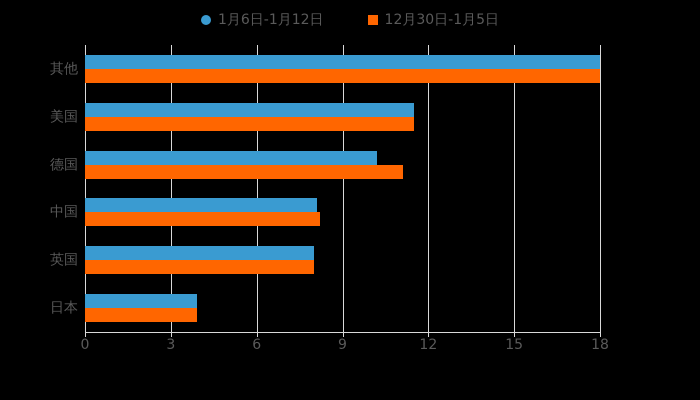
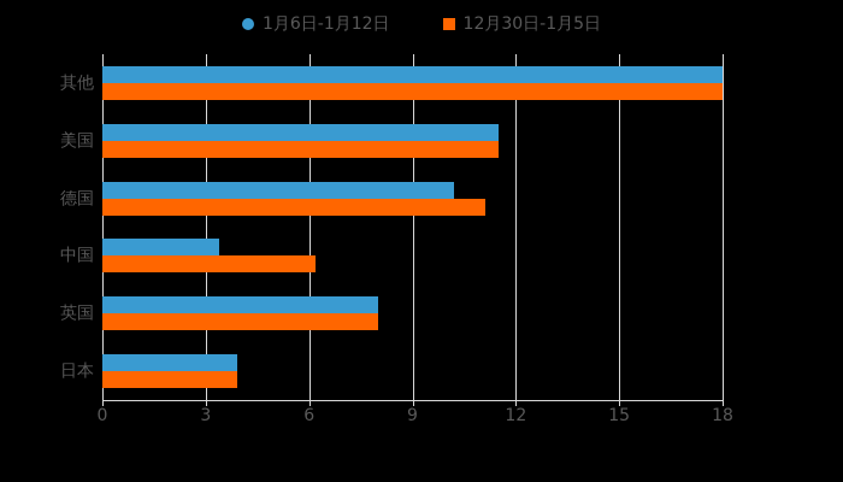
1月6日-1月12日/中国: 8.1 -> 3.4
12月30日-1月5日/中国: 8.2 -> 6.2
